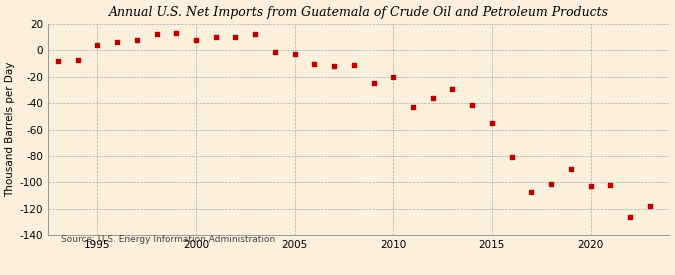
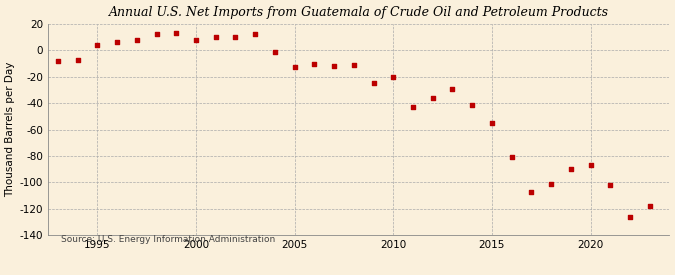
2005: -3 -> -13
2020: -103 -> -87
